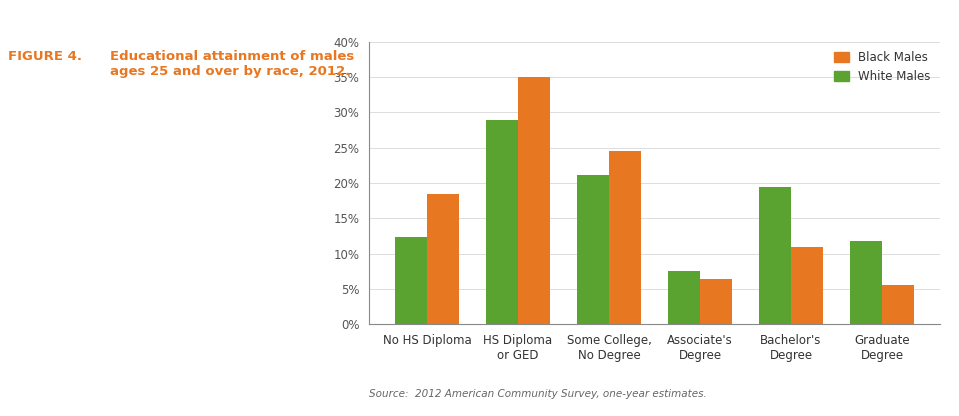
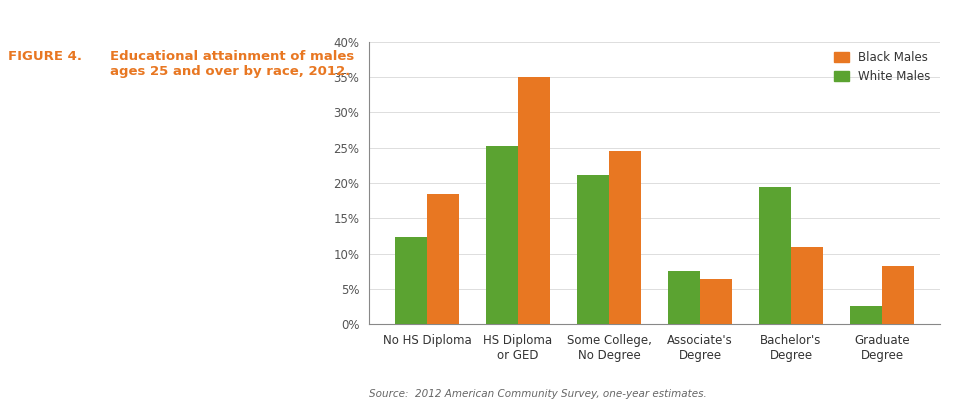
White Males/HS Diploma or GED: 28.9% -> 25.2%
White Males/Graduate Degree: 11.8% -> 2.6%
Black Males/Graduate Degree: 5.6% -> 8.2%
